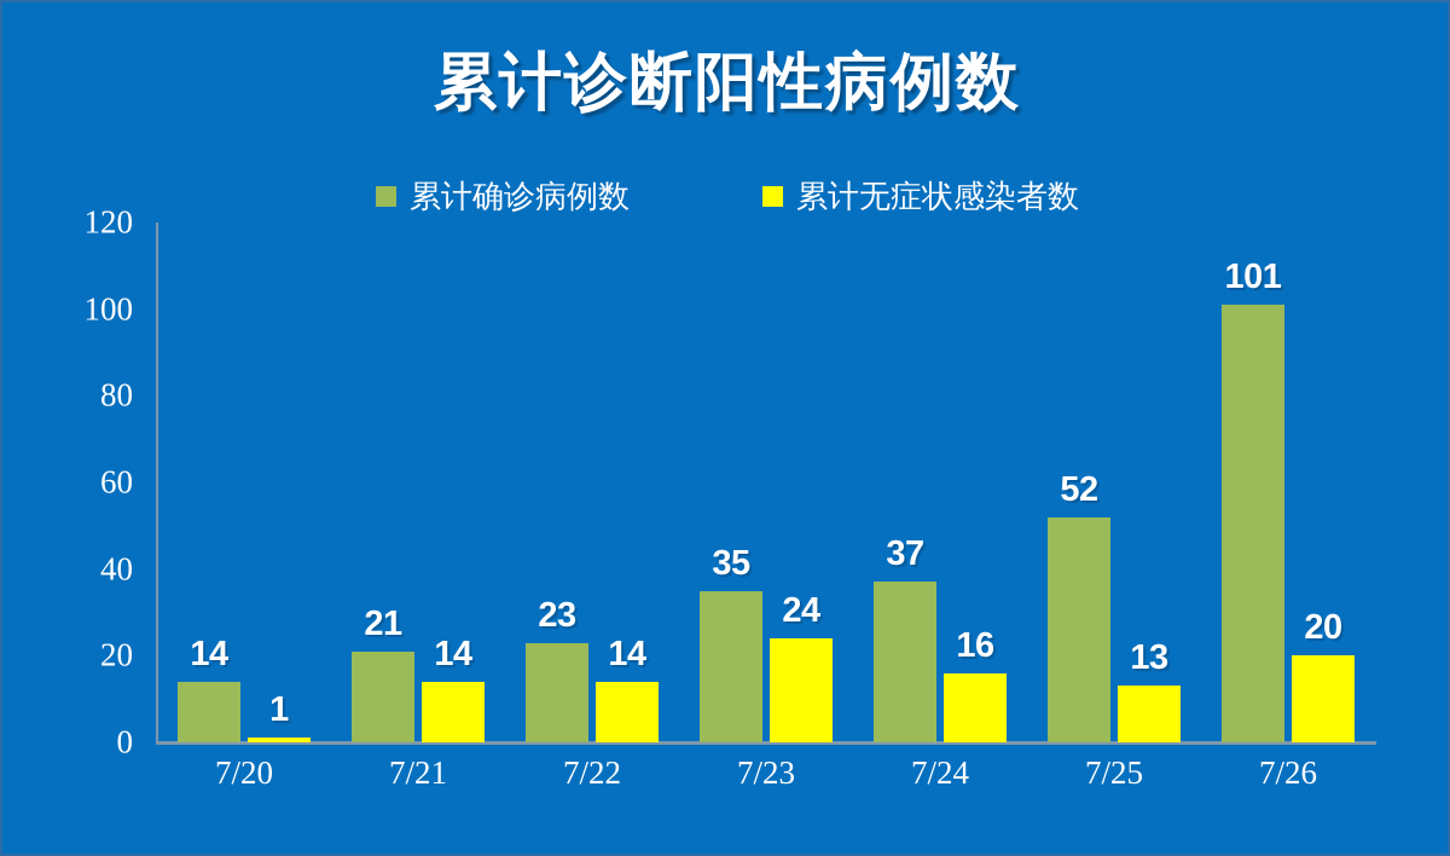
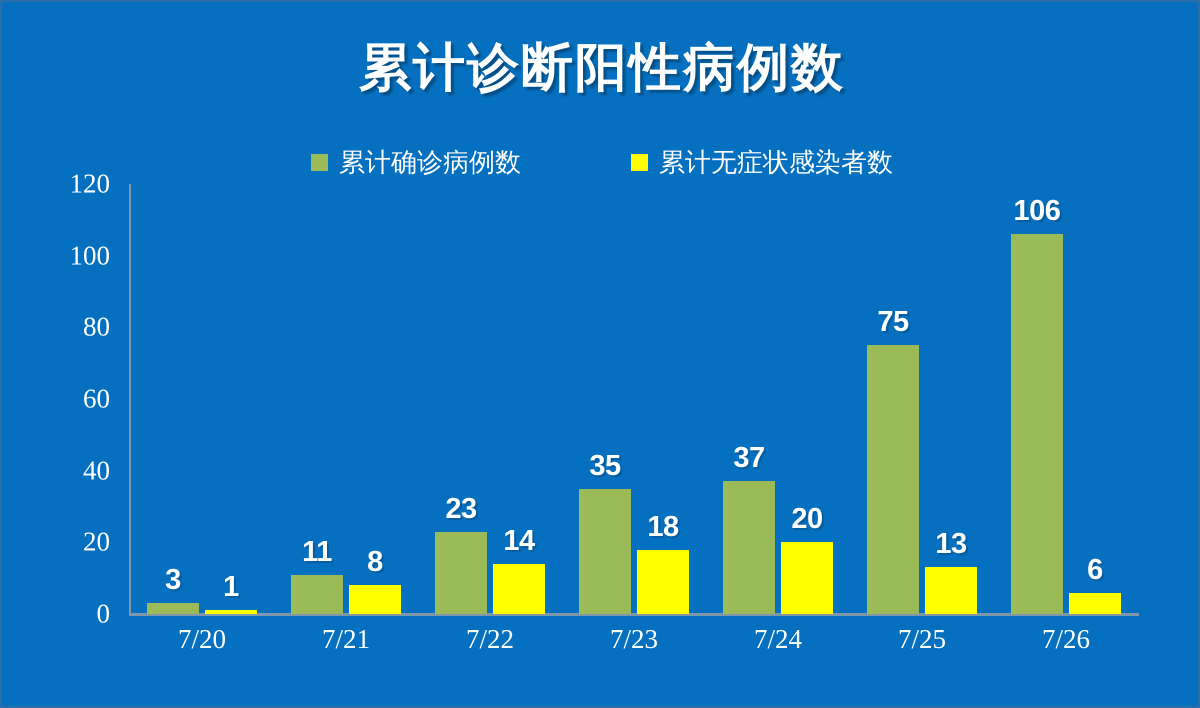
累计确诊病例数/7/20: 14 -> 3
累计确诊病例数/7/21: 21 -> 11
累计无症状感染者数/7/21: 14 -> 8
累计无症状感染者数/7/23: 24 -> 18
累计无症状感染者数/7/24: 16 -> 20
累计确诊病例数/7/25: 52 -> 75
累计确诊病例数/7/26: 101 -> 106
累计无症状感染者数/7/26: 20 -> 6
